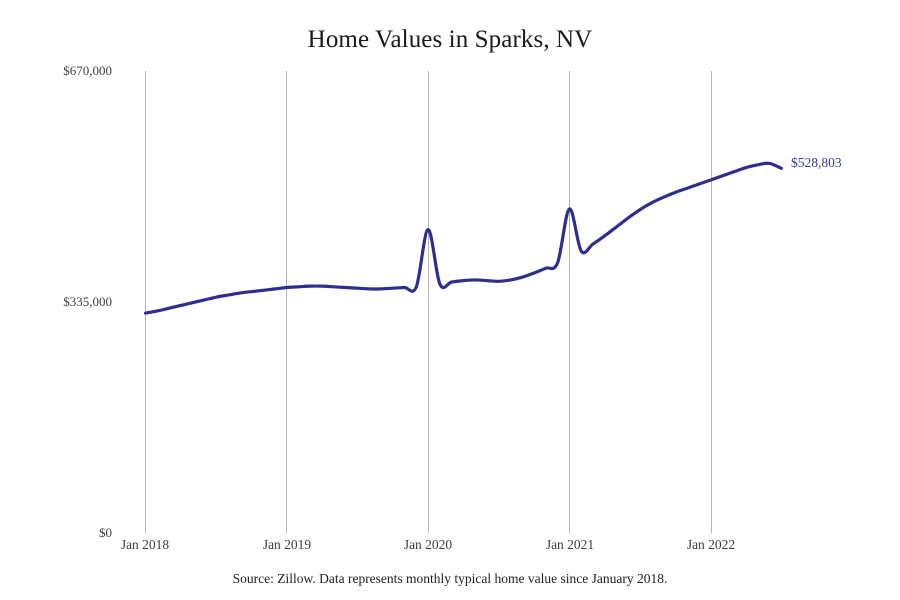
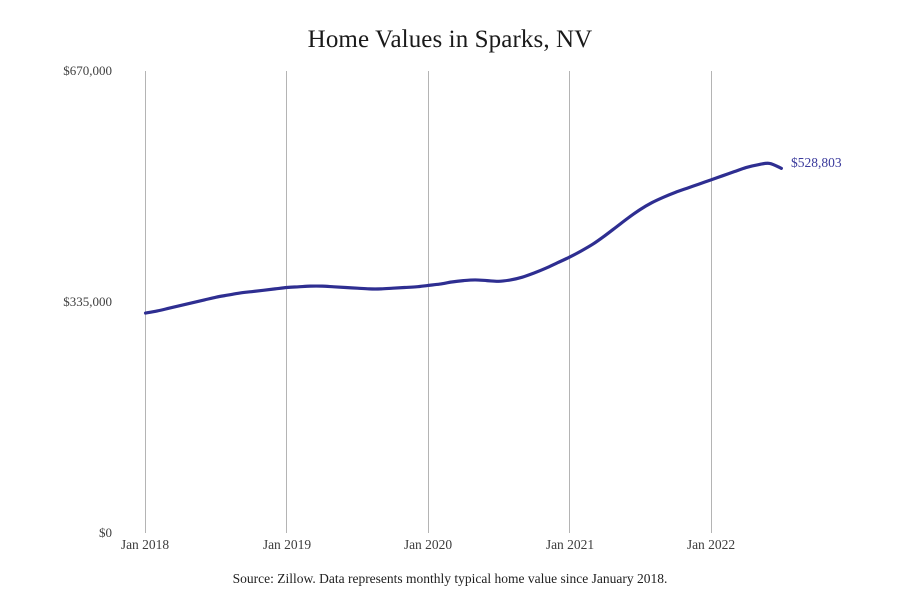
Jan 2020: $440000 -> $360000
Jan 2021: $470000 -> $400000
